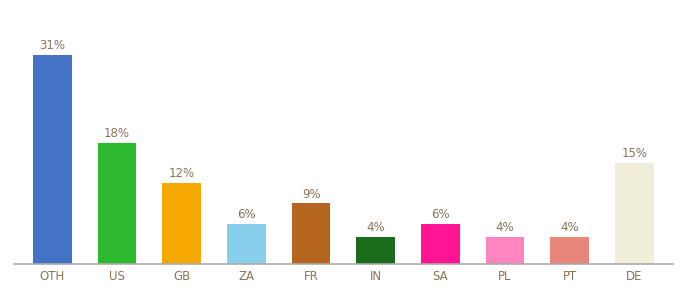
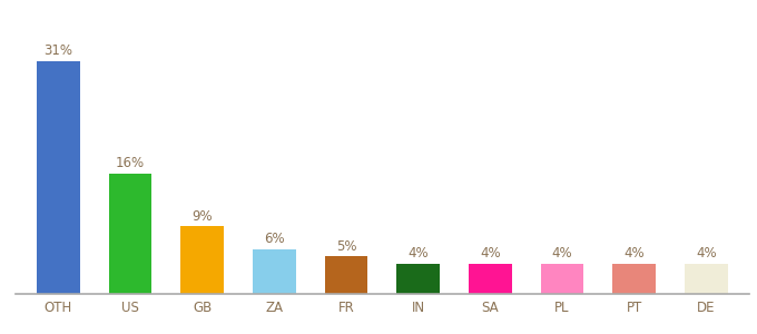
US: 18% -> 16%
GB: 12% -> 9%
FR: 9% -> 5%
SA: 6% -> 4%
DE: 15% -> 4%
